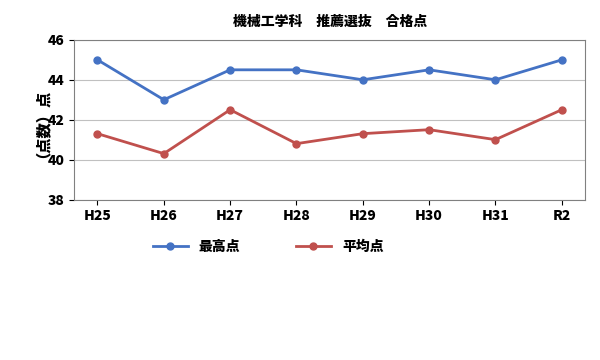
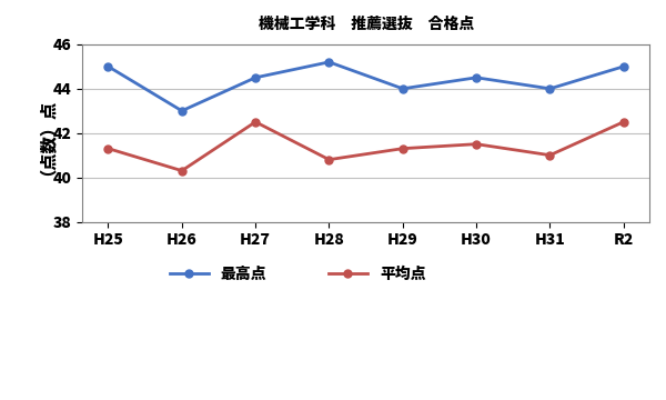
最高点/H28: 44.5 -> 45.2
